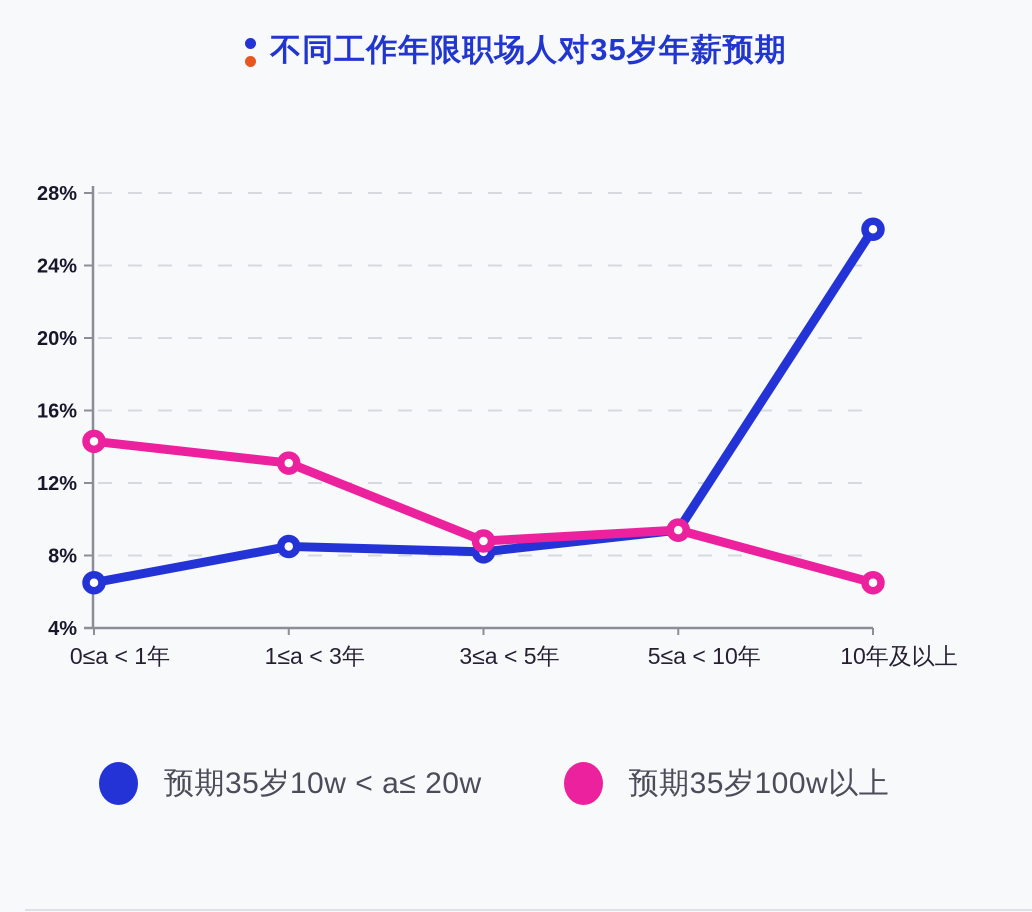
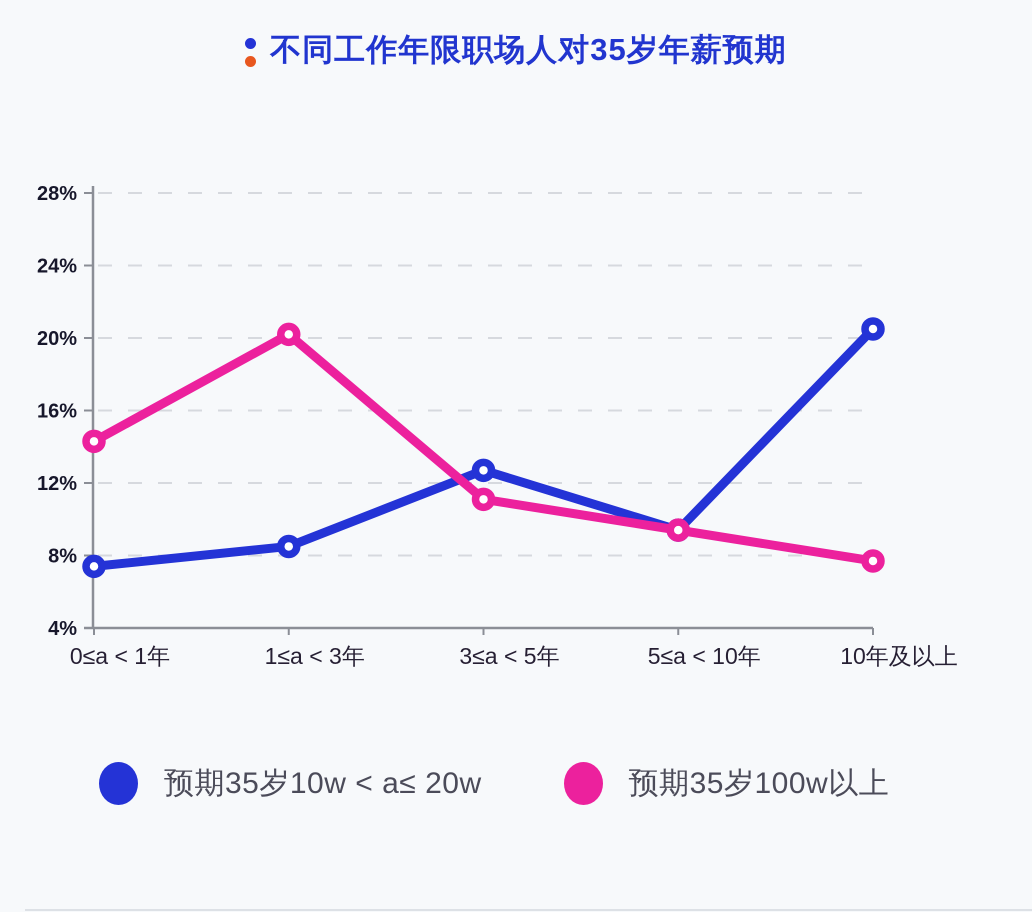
预期35岁10w < a≤ 20w/0≤a < 1年: 6.5% -> 7.4%
预期35岁100w以上/1≤a < 3年: 13.1% -> 20.2%
预期35岁10w < a≤ 20w/3≤a < 5年: 8.2% -> 12.7%
预期35岁100w以上/3≤a < 5年: 8.8% -> 11.1%
预期35岁10w < a≤ 20w/10年及以上: 26.0% -> 20.5%
预期35岁100w以上/10年及以上: 6.5% -> 7.7%
